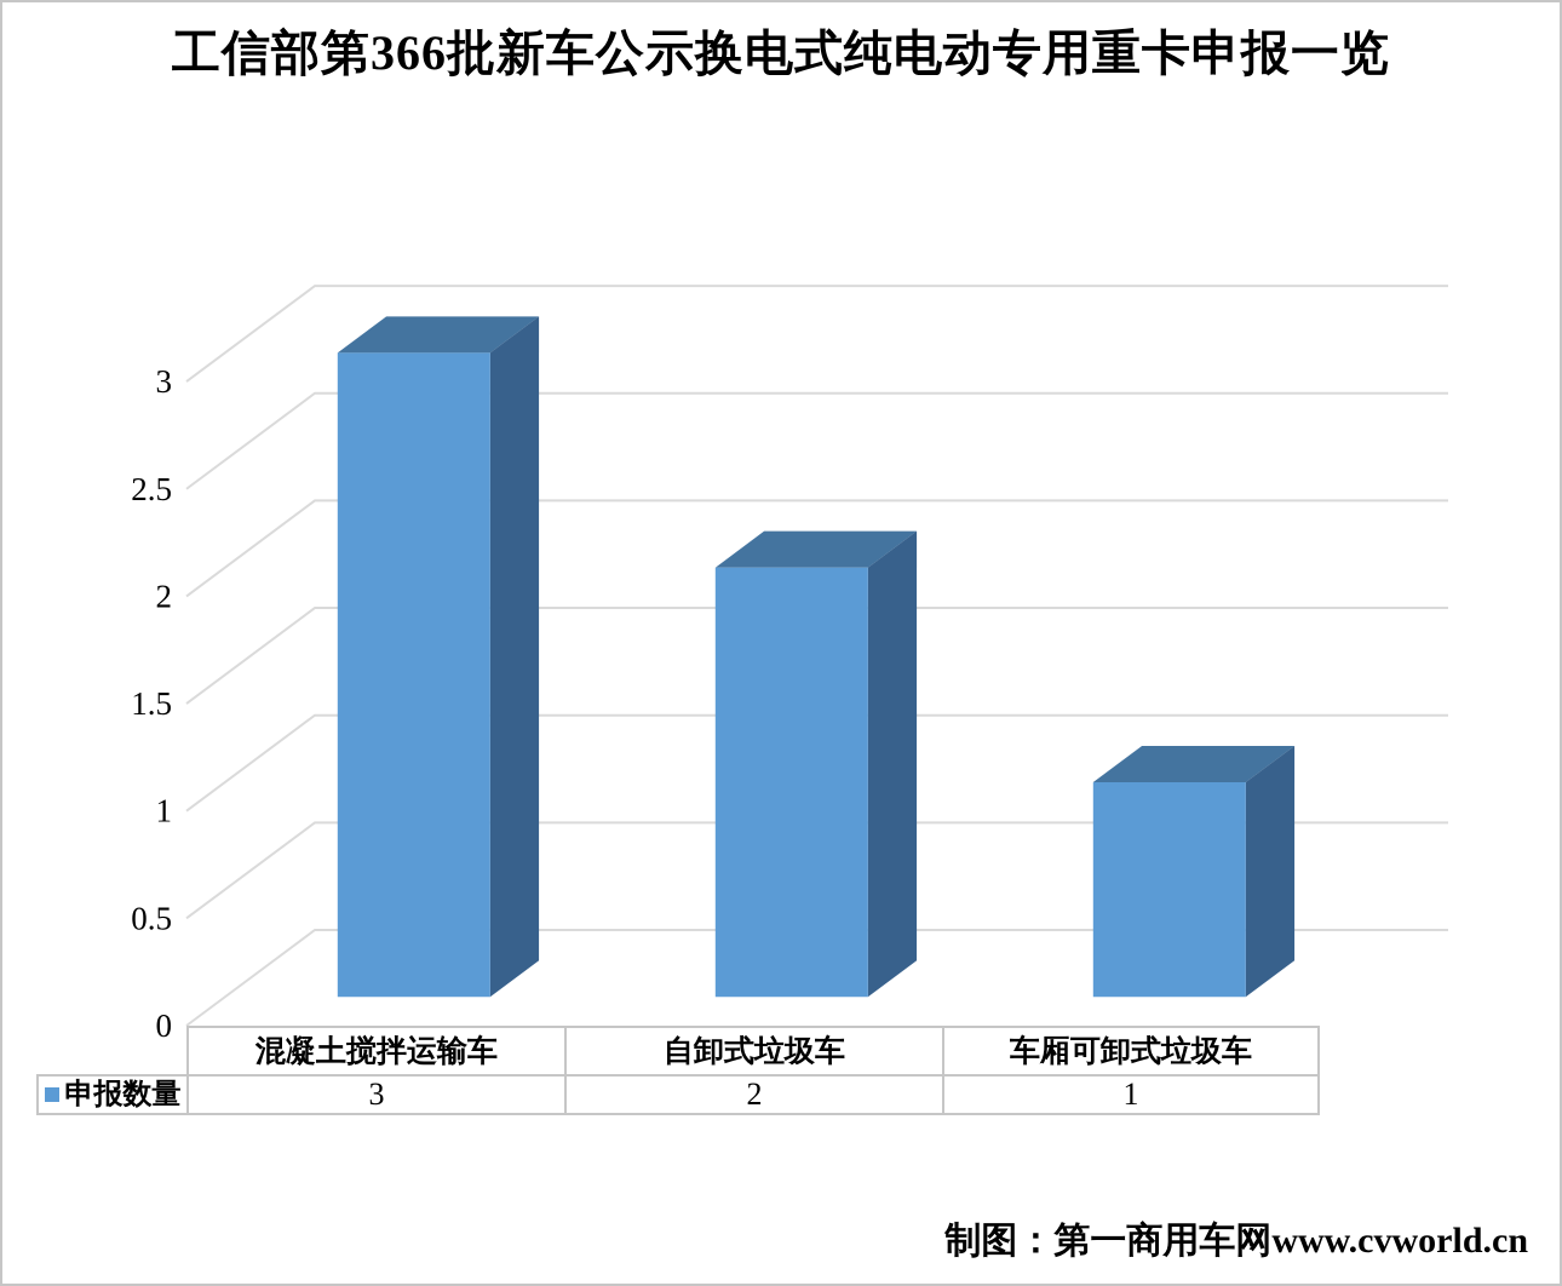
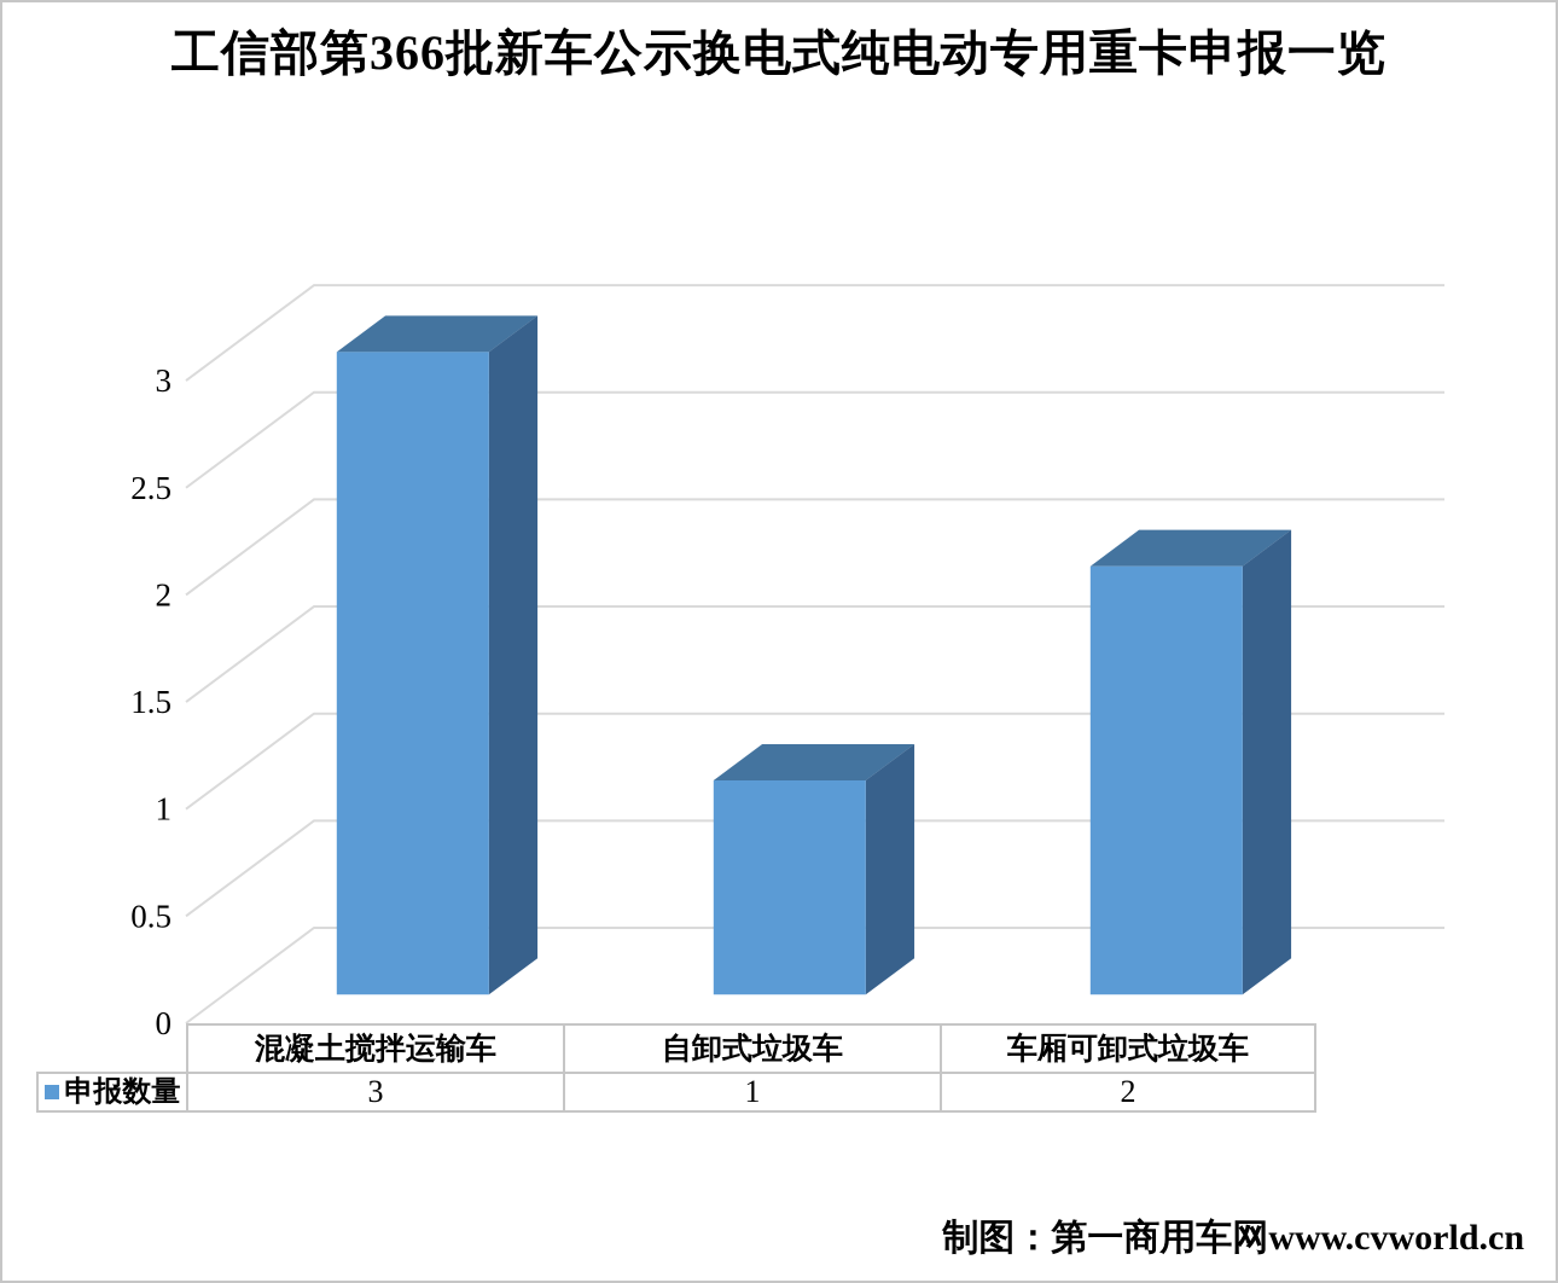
自卸式垃圾车: 2 -> 1
车厢可卸式垃圾车: 1 -> 2
